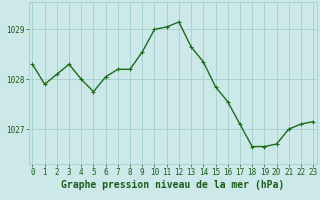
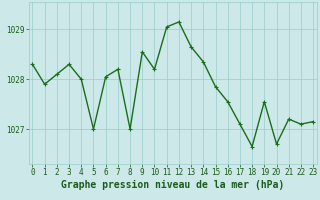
5: 1027.75 -> 1027.00
8: 1028.20 -> 1027.00
10: 1029.00 -> 1028.20
19: 1026.65 -> 1027.55
21: 1027.00 -> 1027.20
